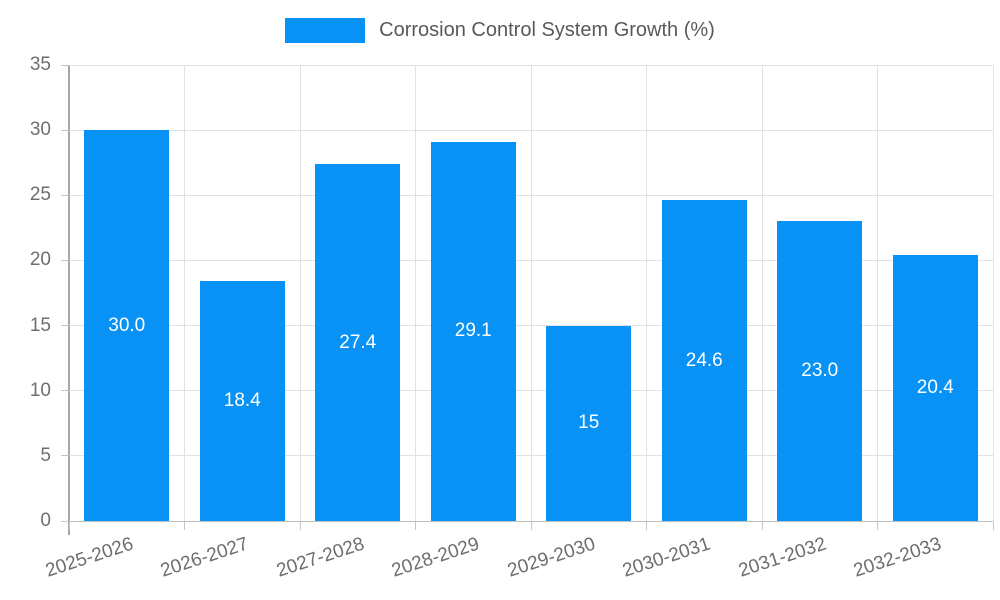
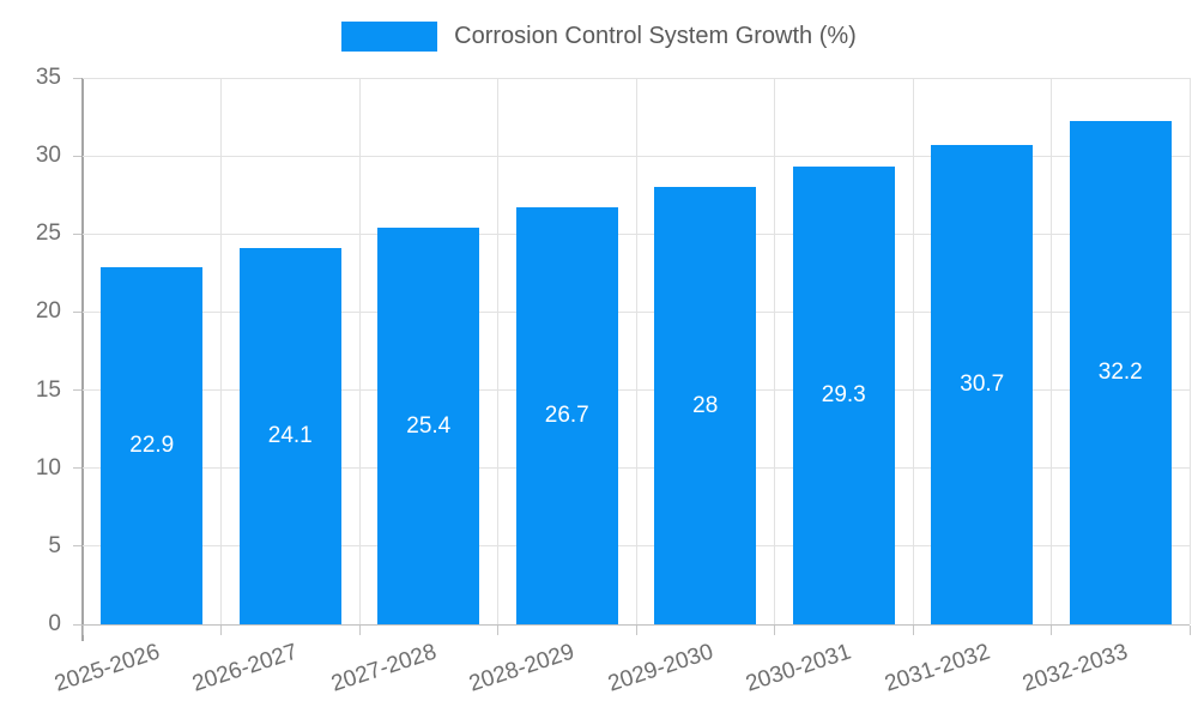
2025-2026: 30.0 -> 22.9
2026-2027: 18.4 -> 24.1
2027-2028: 27.4 -> 25.4
2028-2029: 29.1 -> 26.7
2029-2030: 15 -> 28
2030-2031: 24.6 -> 29.3
2031-2032: 23.0 -> 30.7
2032-2033: 20.4 -> 32.2
